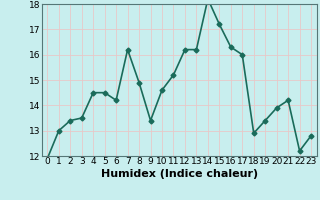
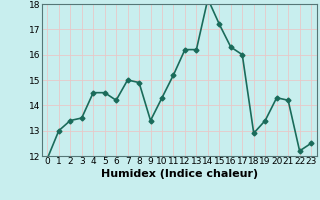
7: 16.2 -> 15.0
10: 14.6 -> 14.3
20: 13.9 -> 14.3
23: 12.8 -> 12.5
